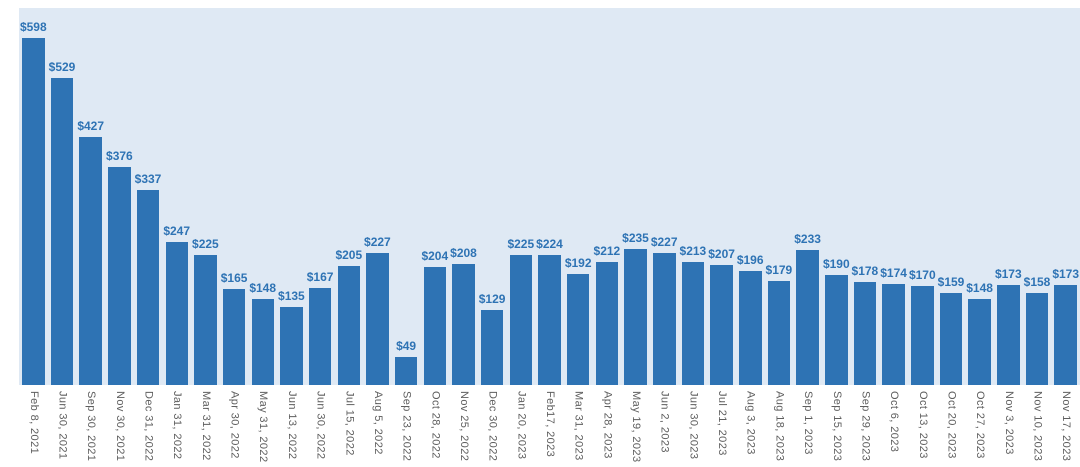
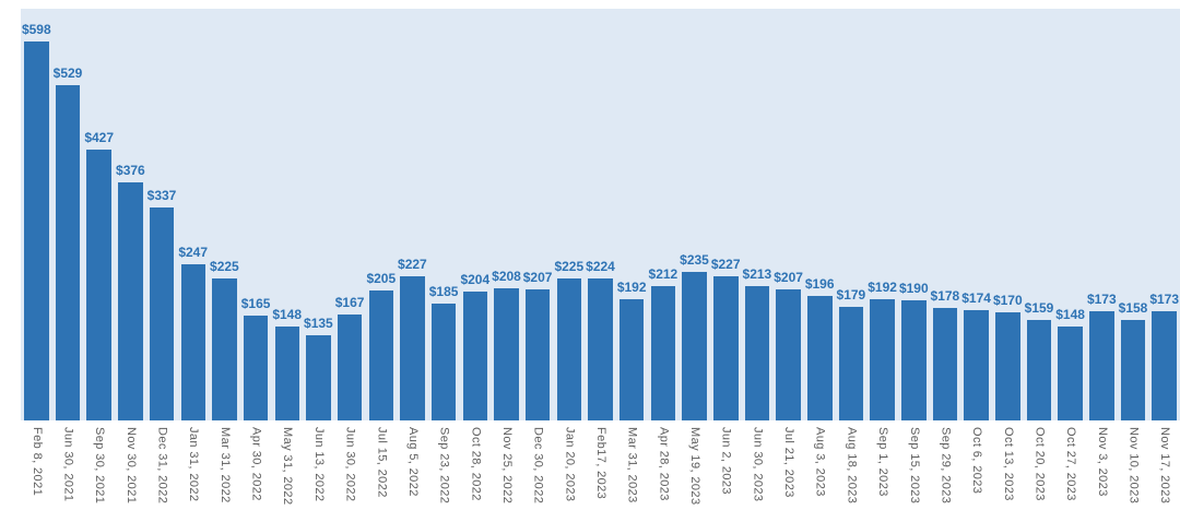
Sep 23, 2022: $49 -> $185
Dec 30, 2022: $129 -> $207
Sep 1, 2023: $233 -> $192
